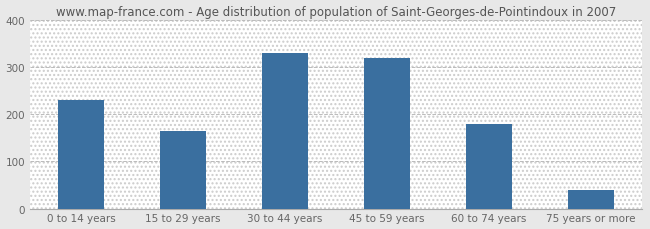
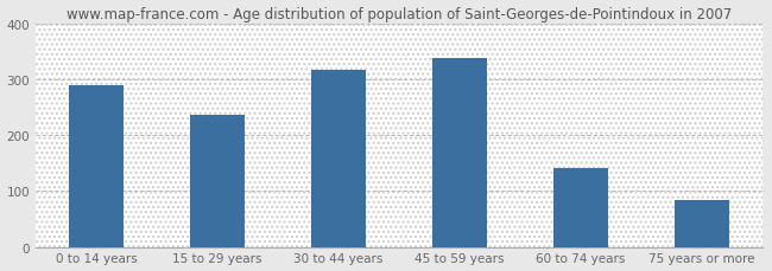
0 to 14 years: 230 -> 290
15 to 29 years: 165 -> 236
30 to 44 years: 330 -> 318
45 to 59 years: 320 -> 338
60 to 74 years: 180 -> 141
75 years or more: 40 -> 83
